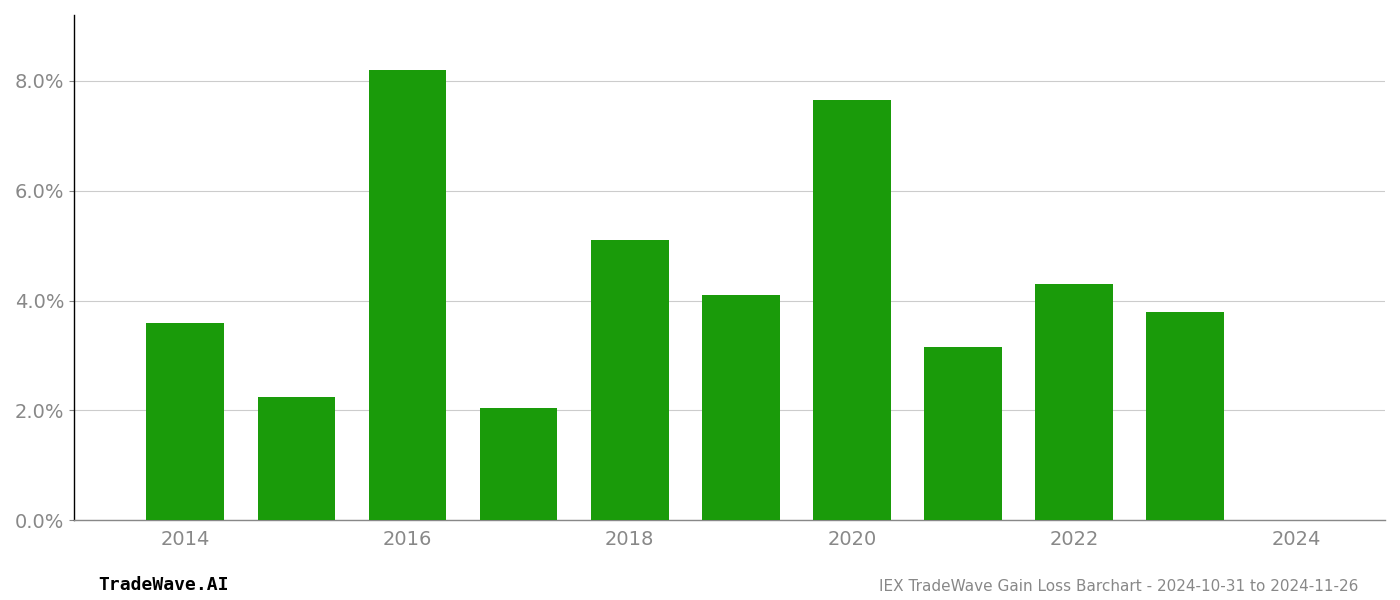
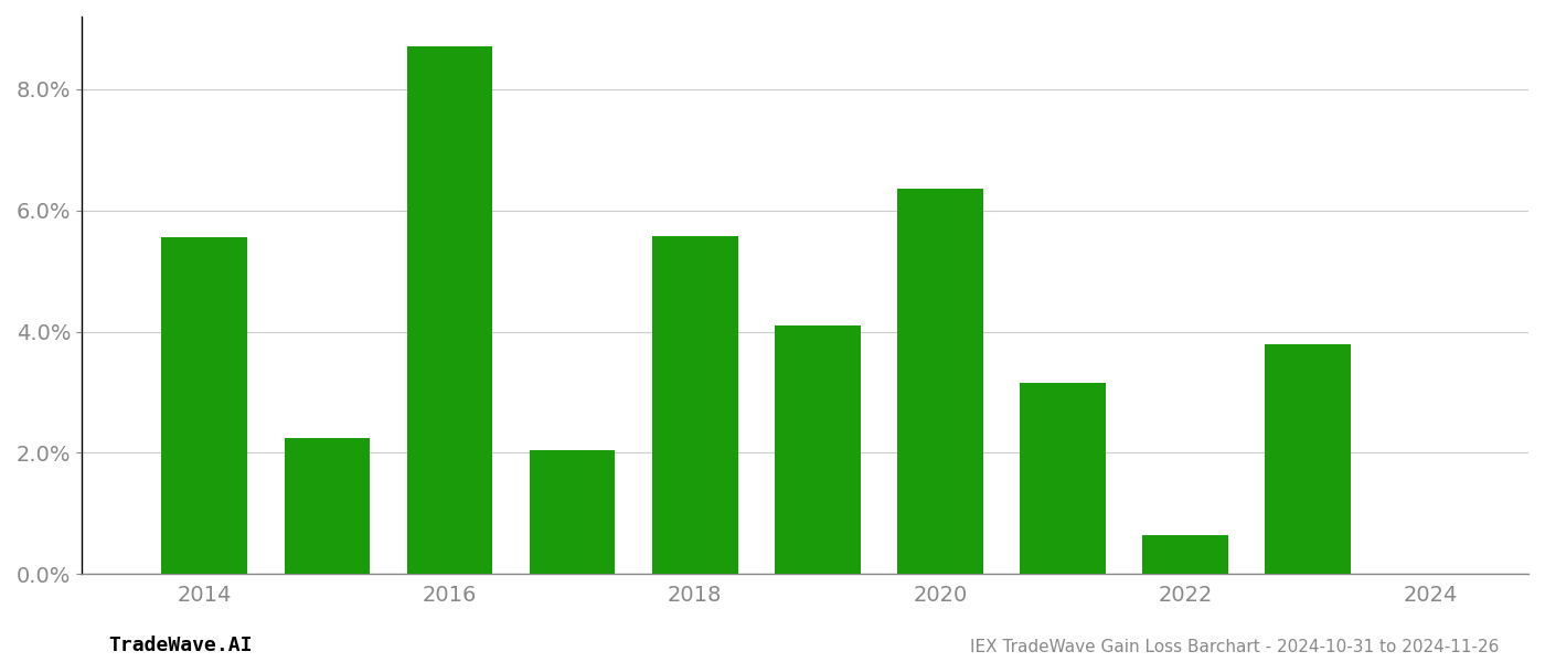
2014: 3.60% -> 5.56%
2016: 8.20% -> 8.70%
2018: 5.10% -> 5.58%
2020: 7.65% -> 6.36%
2022: 4.30% -> 0.64%
